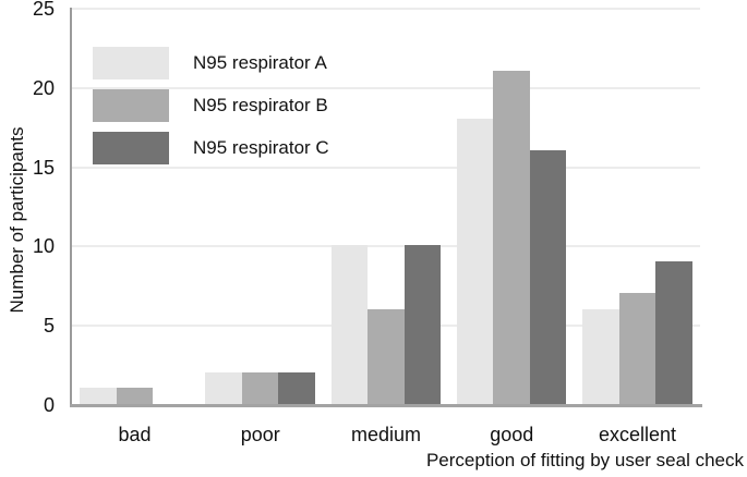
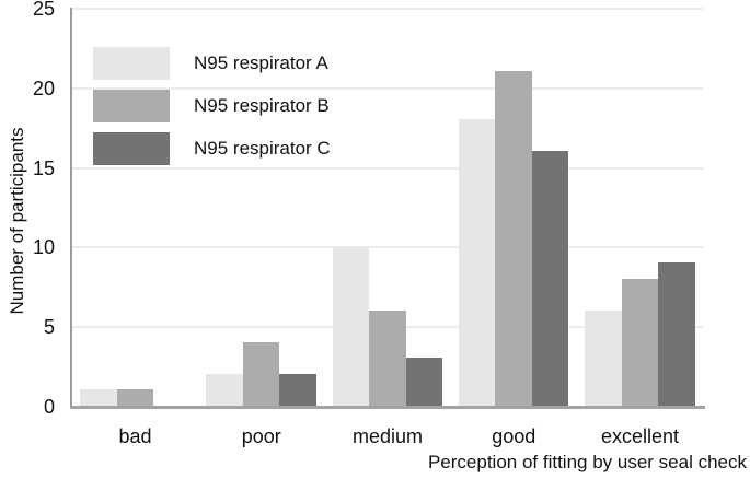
N95 respirator B/poor: 2 -> 4
N95 respirator C/medium: 10 -> 3
N95 respirator B/excellent: 7 -> 8
